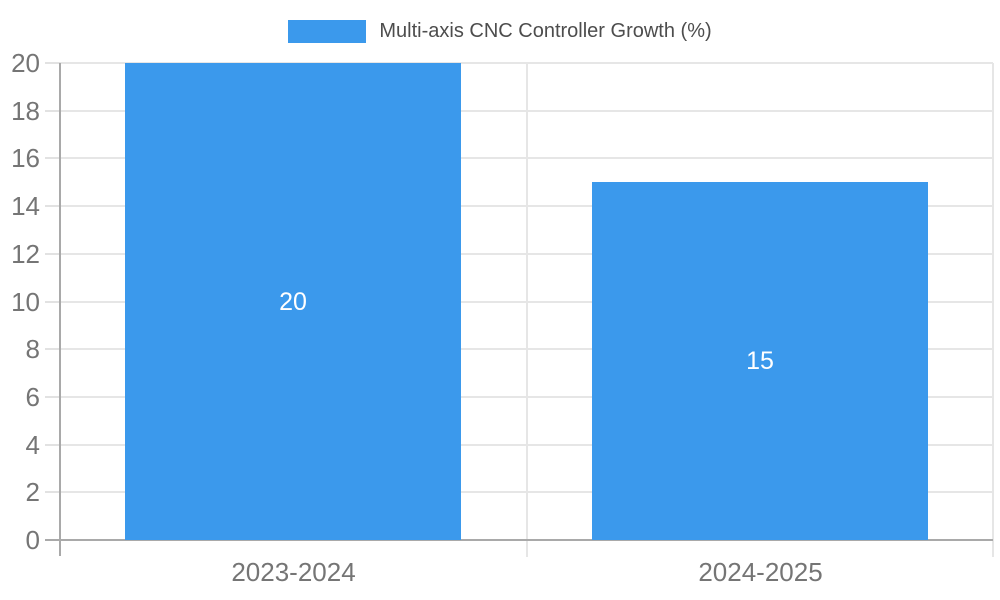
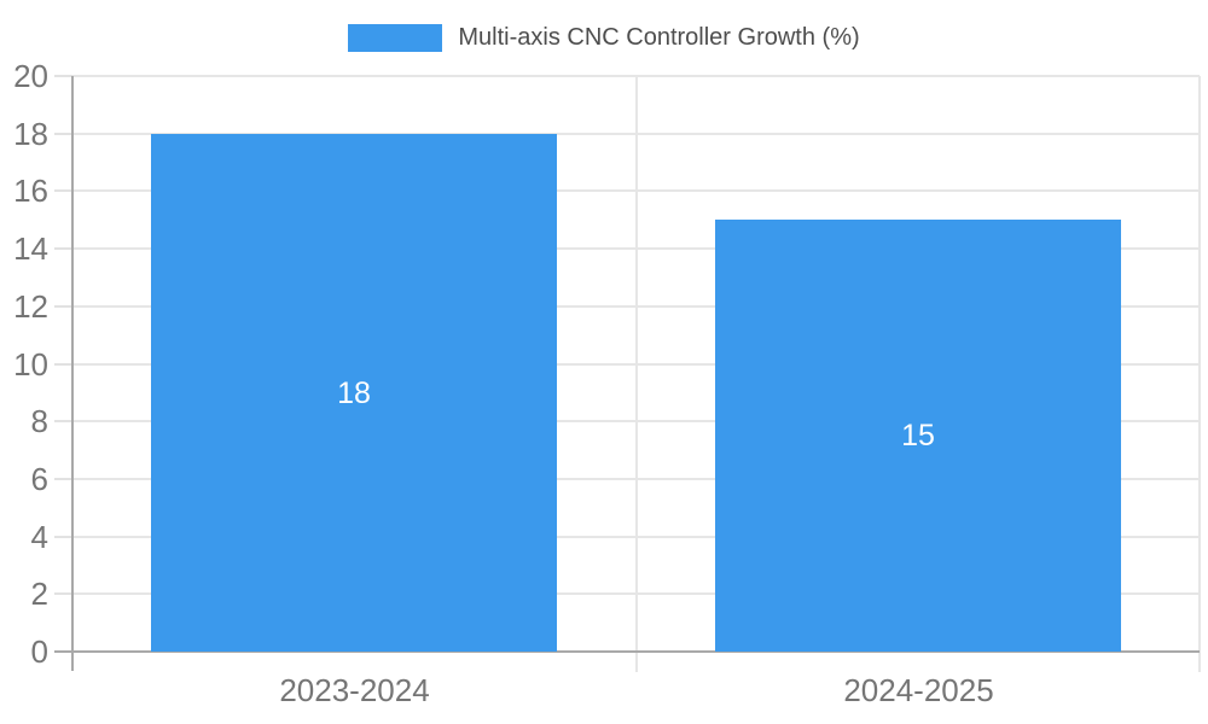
2023-2024: 20 -> 18
